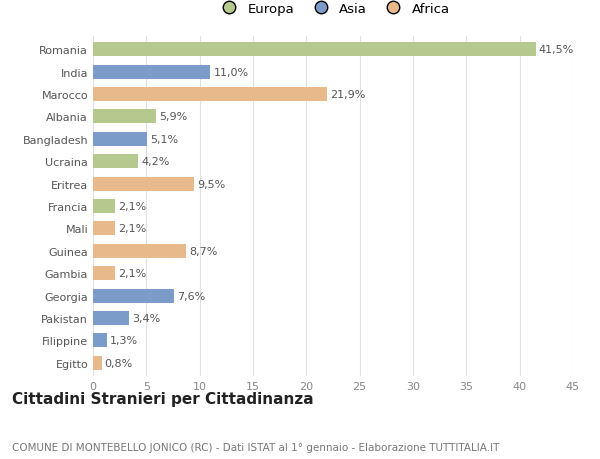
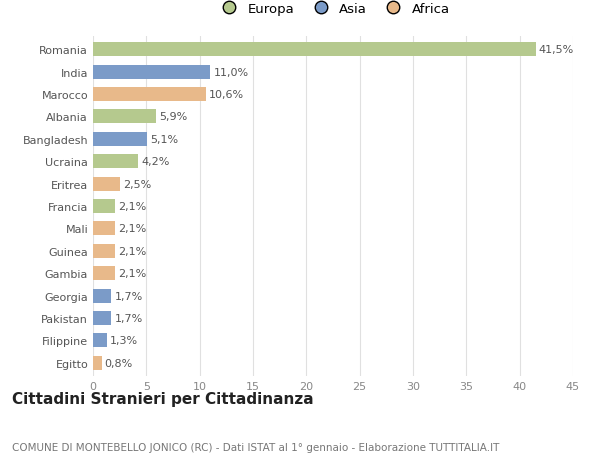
Marocco: 21,9% -> 10,6%
Eritrea: 9,5% -> 2,5%
Guinea: 8,7% -> 2,1%
Georgia: 7,6% -> 1,7%
Pakistan: 3,4% -> 1,7%
